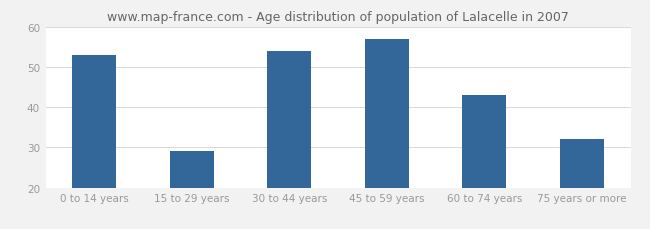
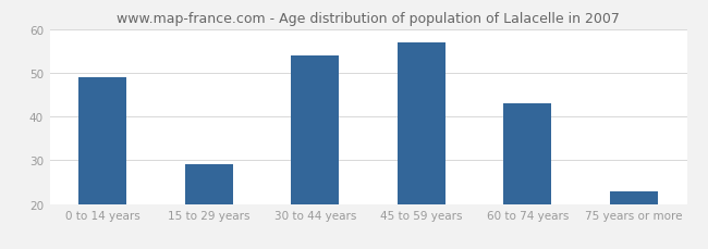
0 to 14 years: 53 -> 49
75 years or more: 32 -> 23
